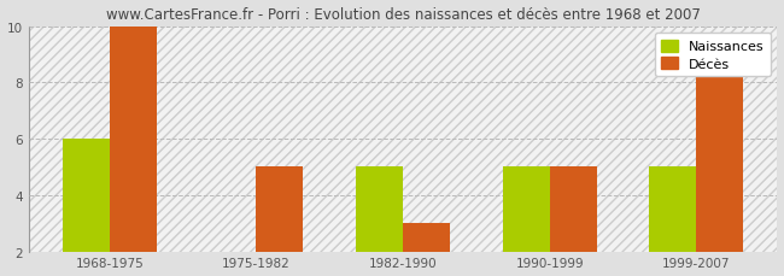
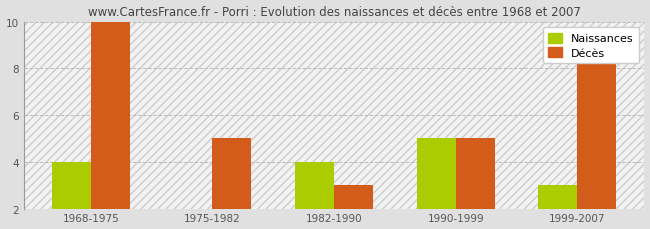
Naissances/1968-1975: 6 -> 4
Naissances/1982-1990: 5 -> 4
Naissances/1999-2007: 5 -> 3
